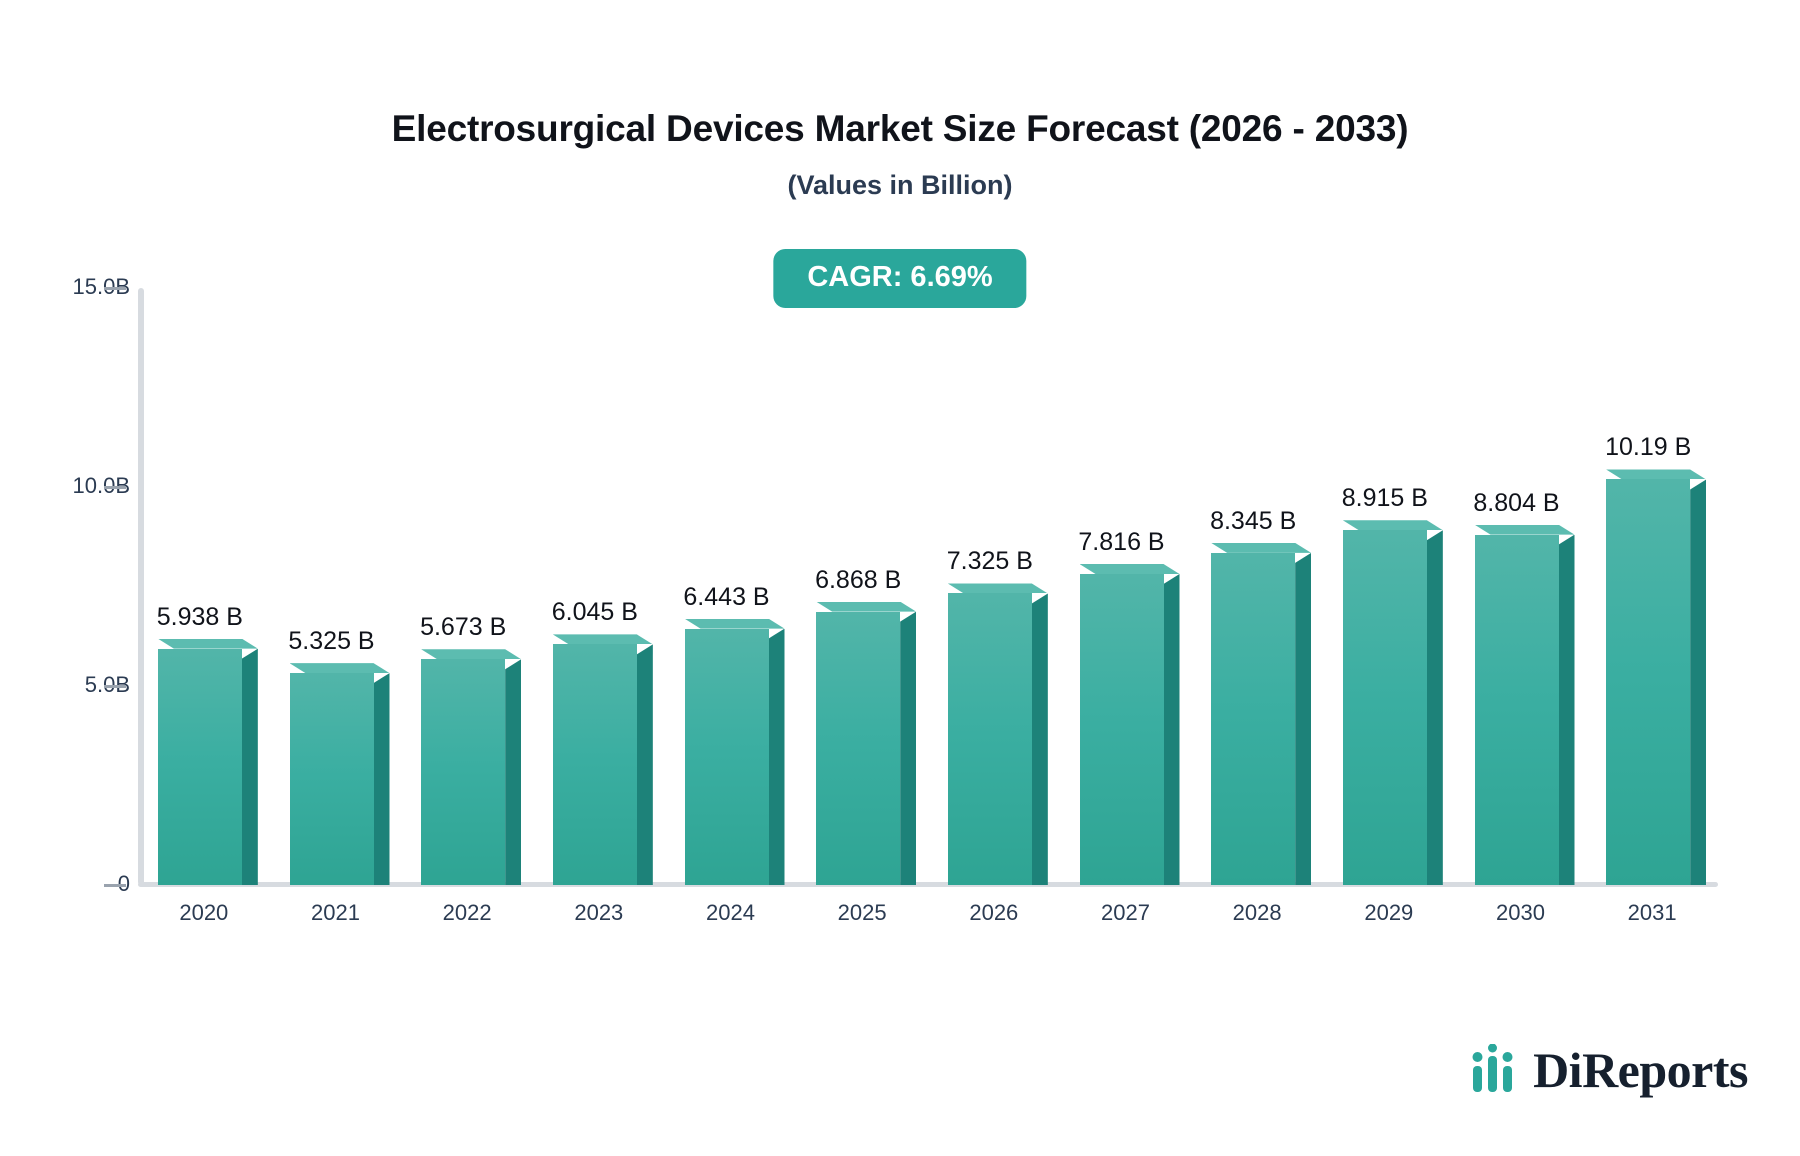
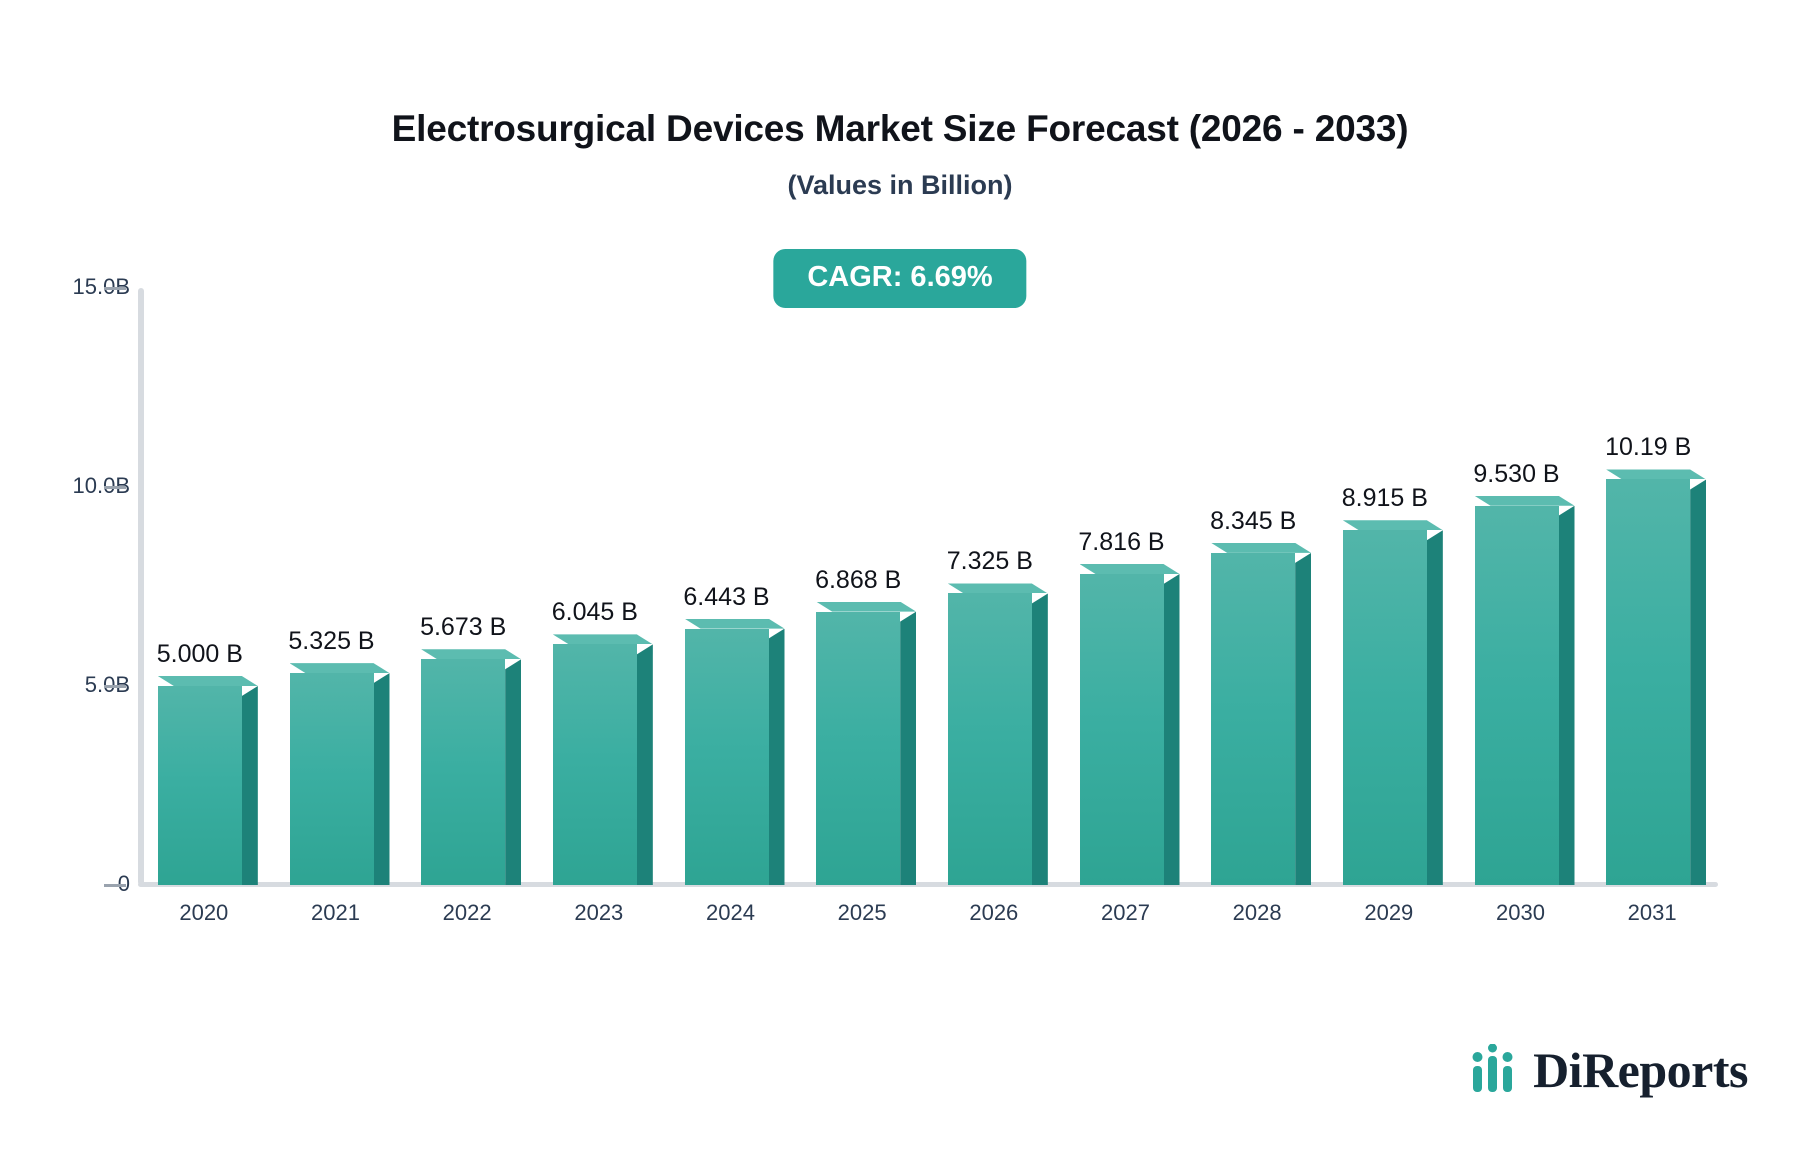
2020: 5.938 -> 5.000
2030: 8.804 -> 9.530
